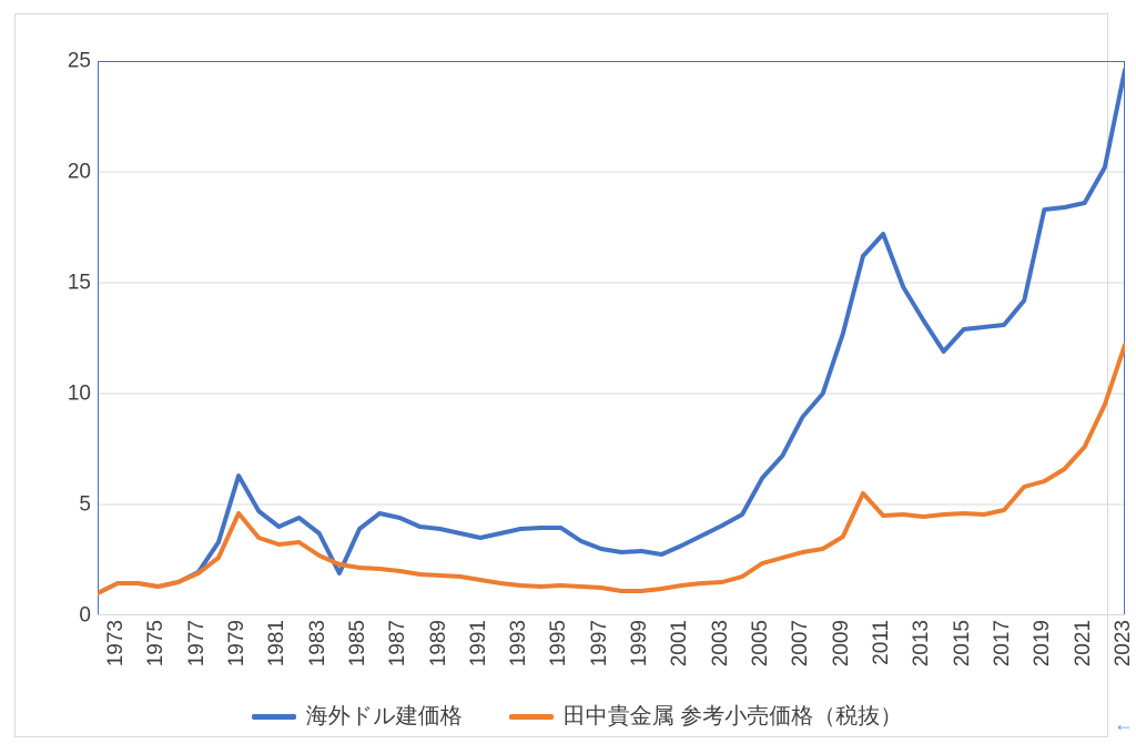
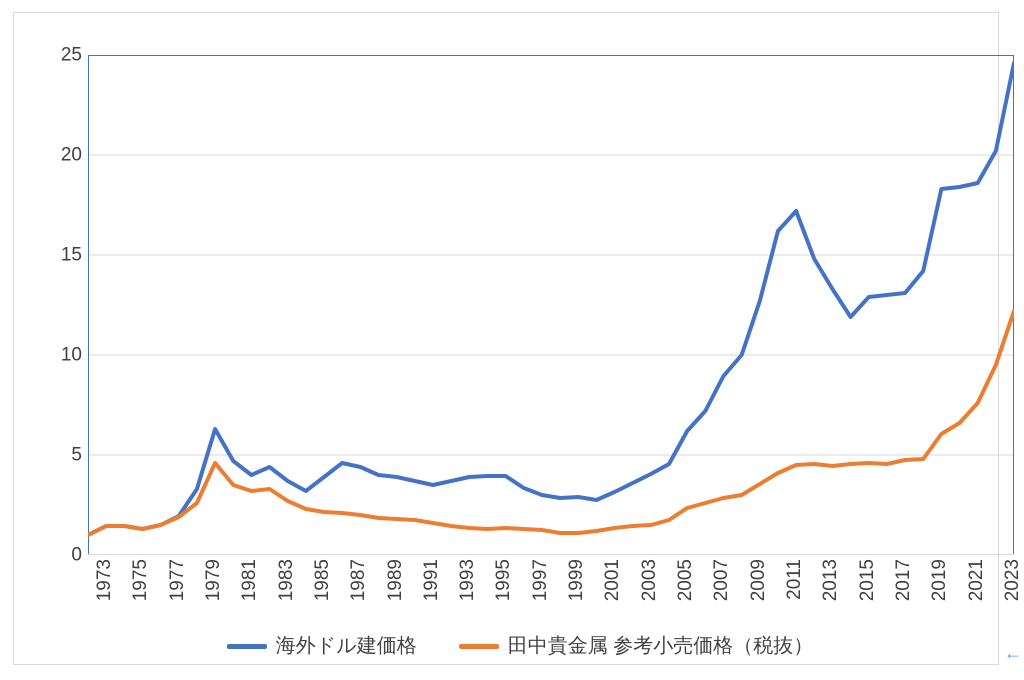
海外ドル建価格/1985: 1.9 -> 3.2
田中貴金属 参考小売価格（税抜）/2011: 5.5 -> 4.1
田中貴金属 参考小売価格（税抜）/2019: 5.8 -> 4.8
